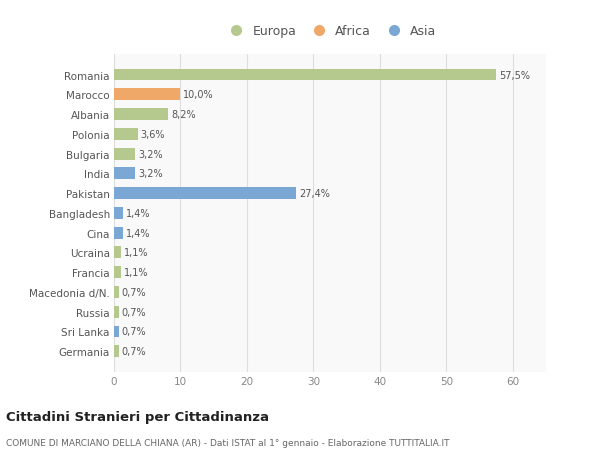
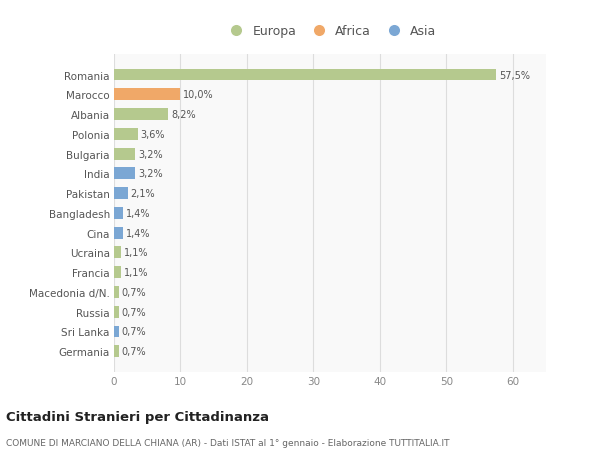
Pakistan: 27,4% -> 2,1%
